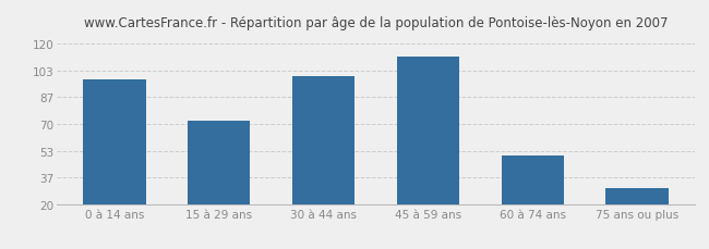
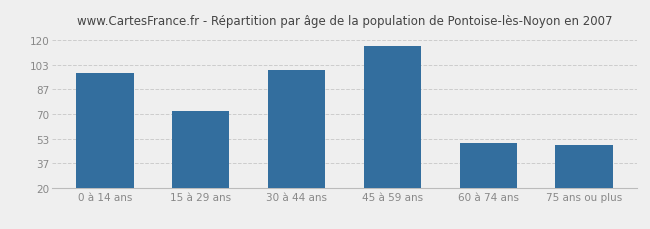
45 à 59 ans: 112 -> 116
75 ans ou plus: 30 -> 49
